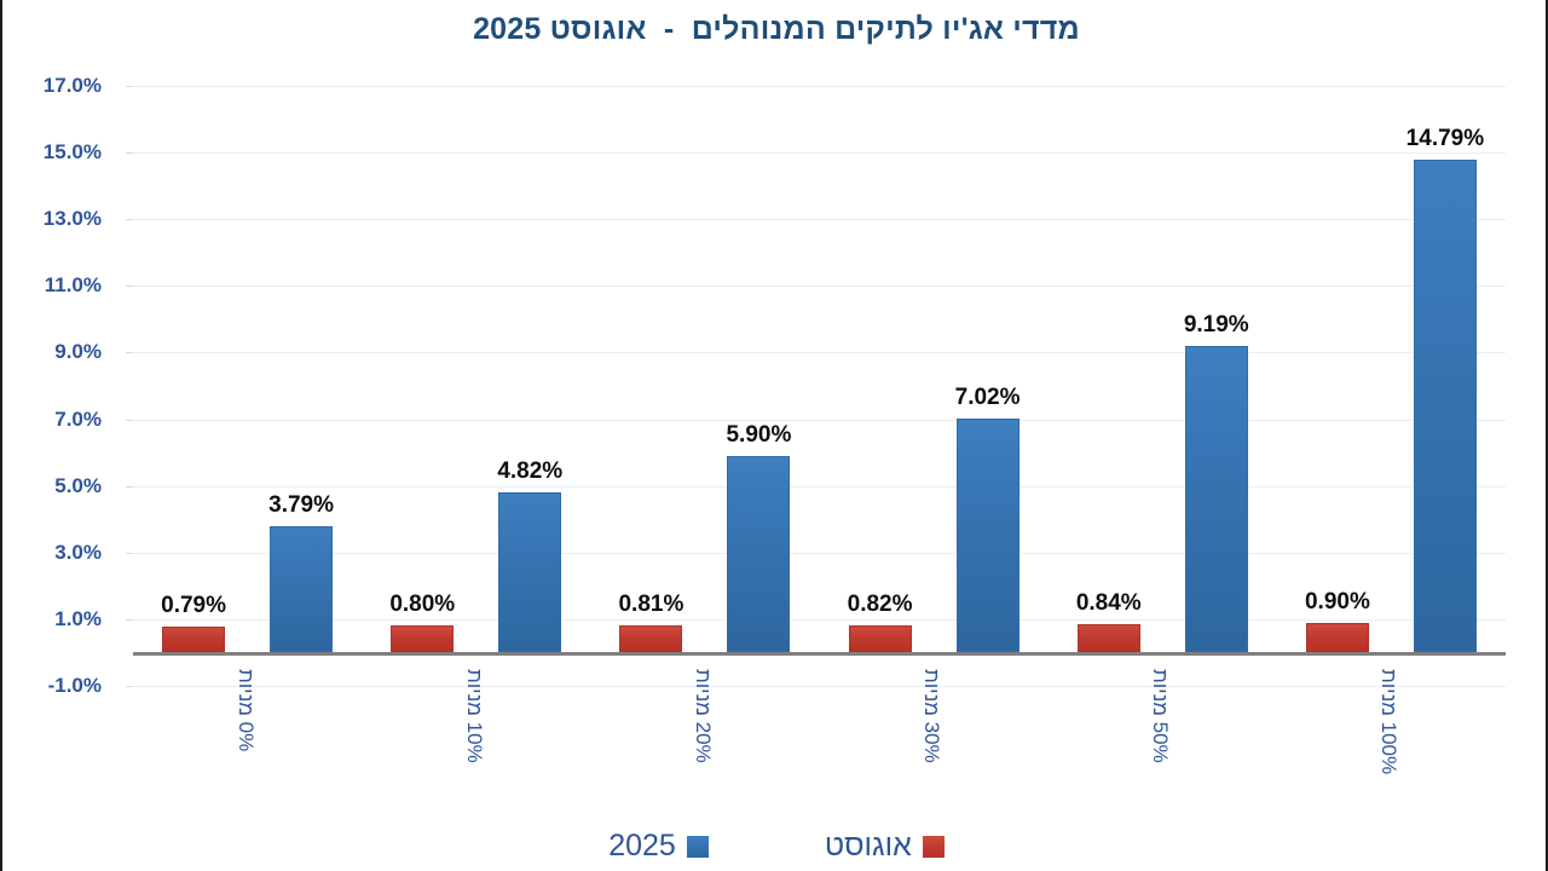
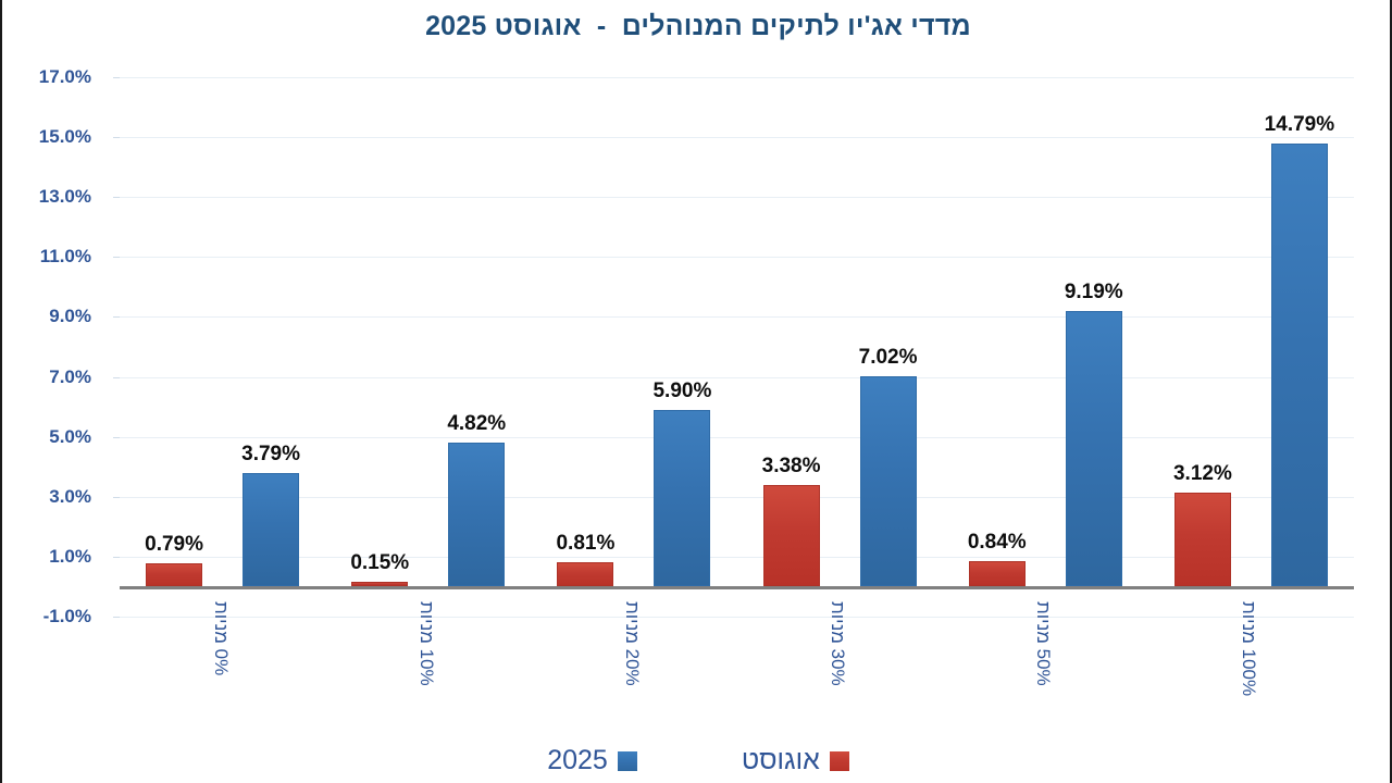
אוגוסט/10% מניות: 0.80% -> 0.15%
אוגוסט/30% מניות: 0.82% -> 3.38%
אוגוסט/100% מניות: 0.90% -> 3.12%
